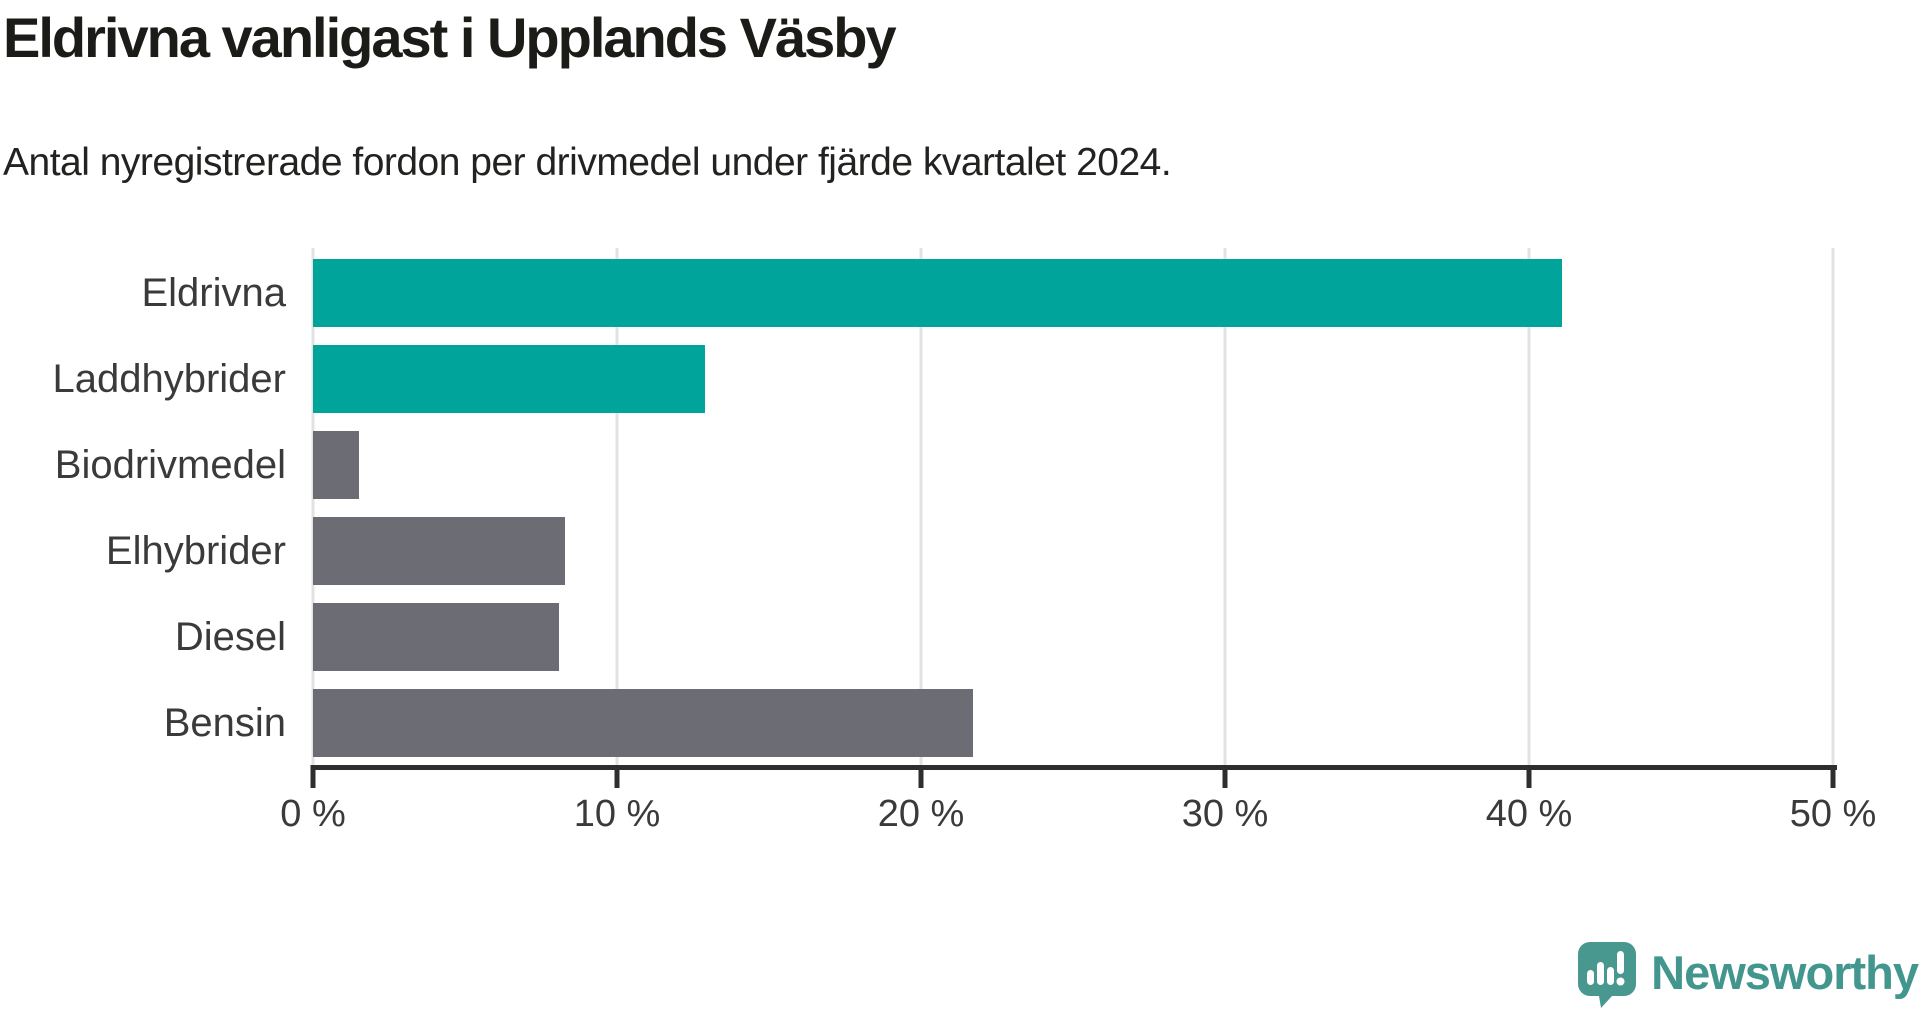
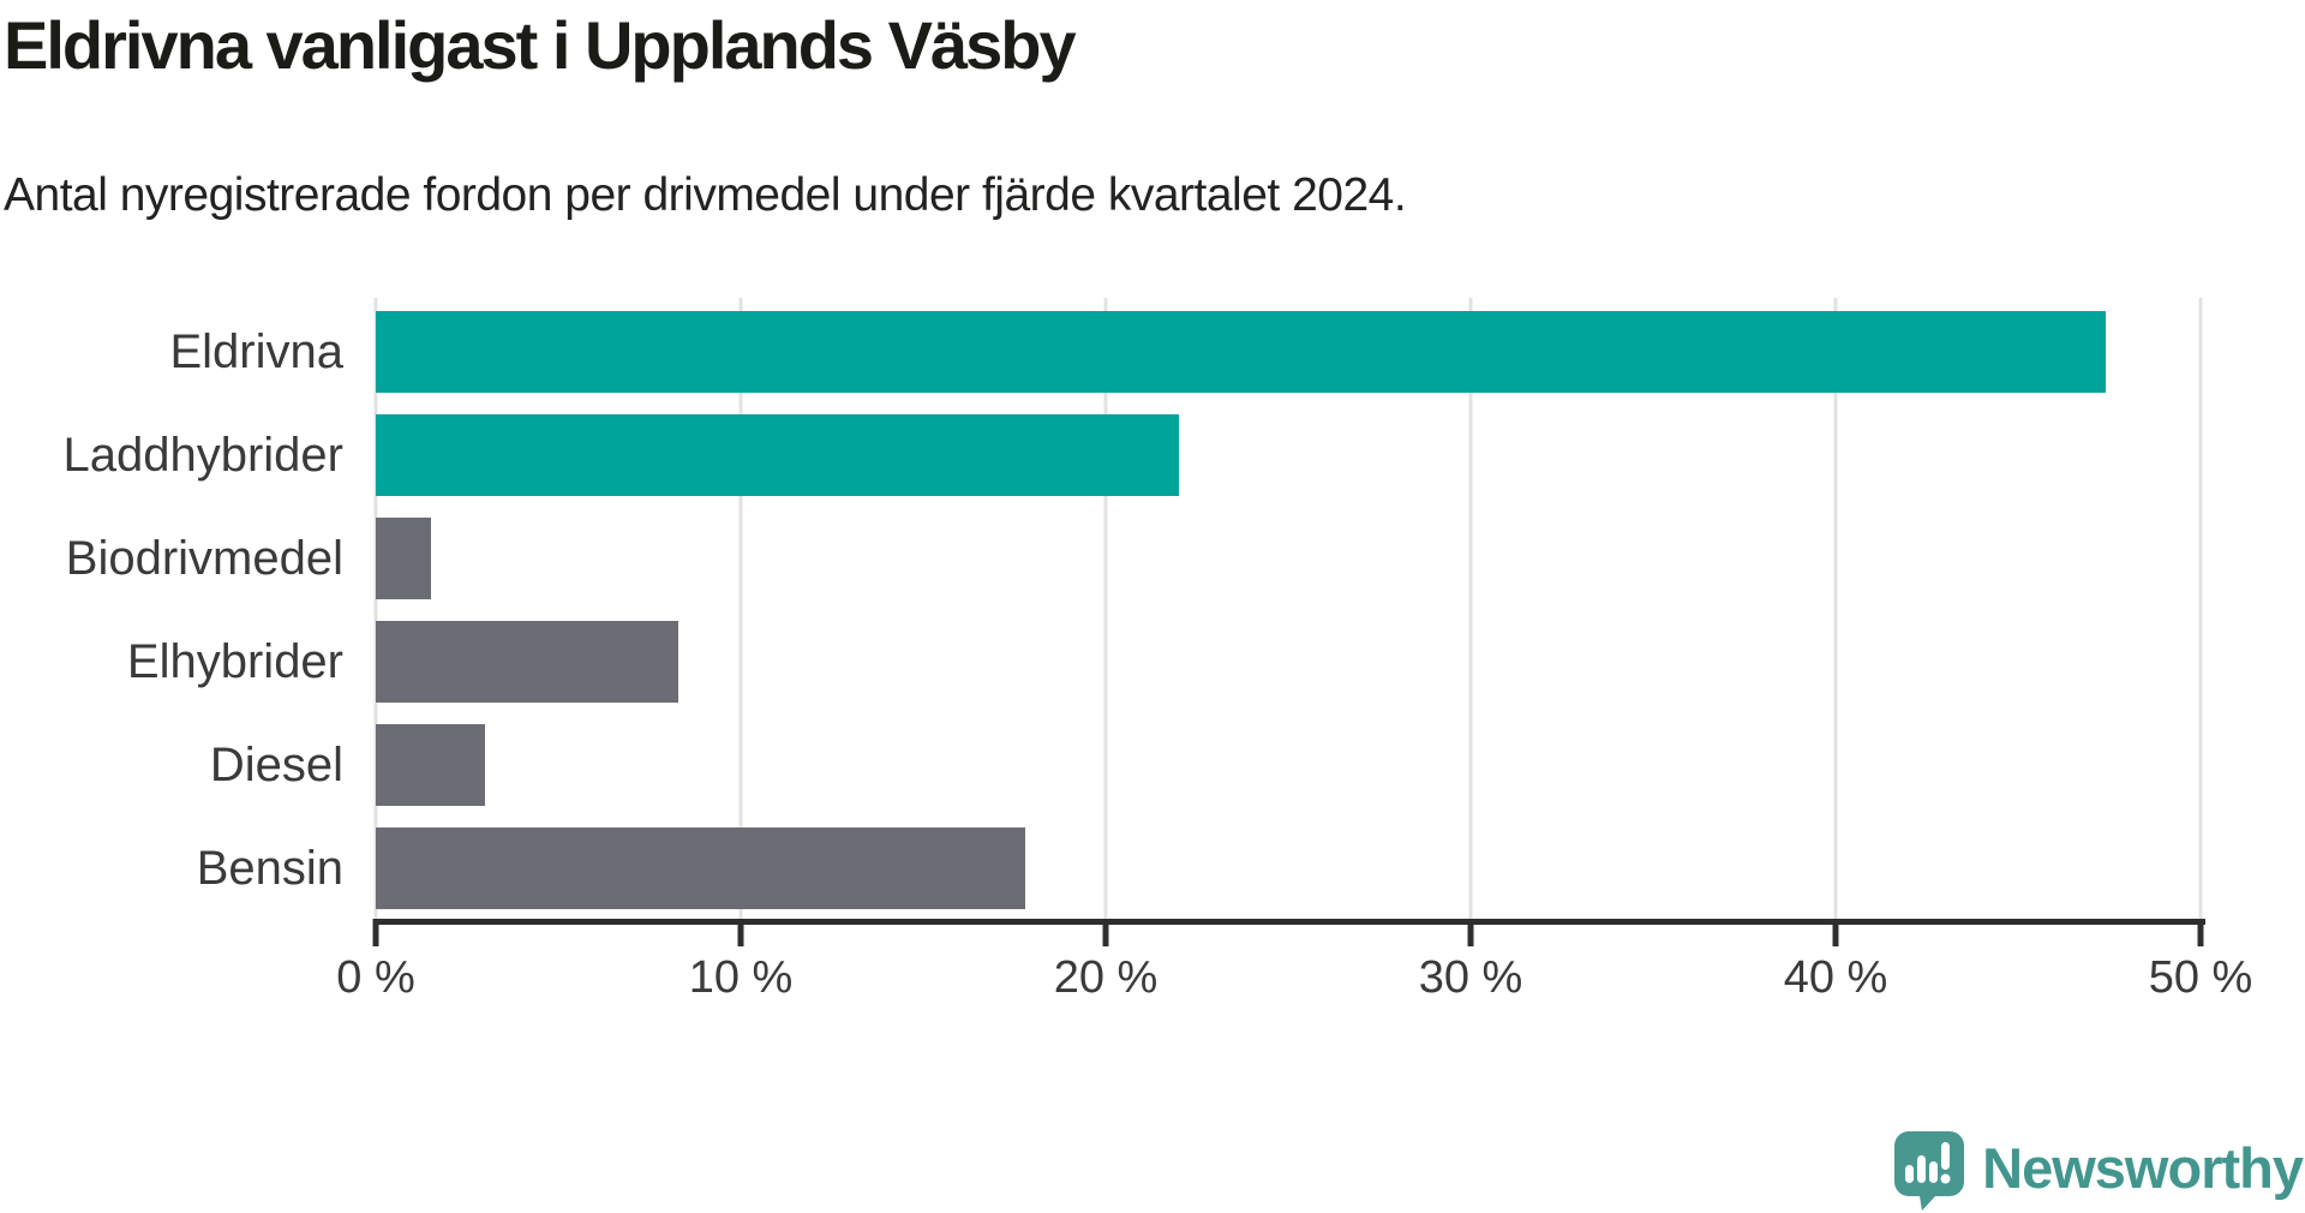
Eldrivna: 41.1% -> 47.4%
Laddhybrider: 12.9% -> 22.0%
Diesel: 8.1% -> 3.0%
Bensin: 21.7% -> 17.8%
